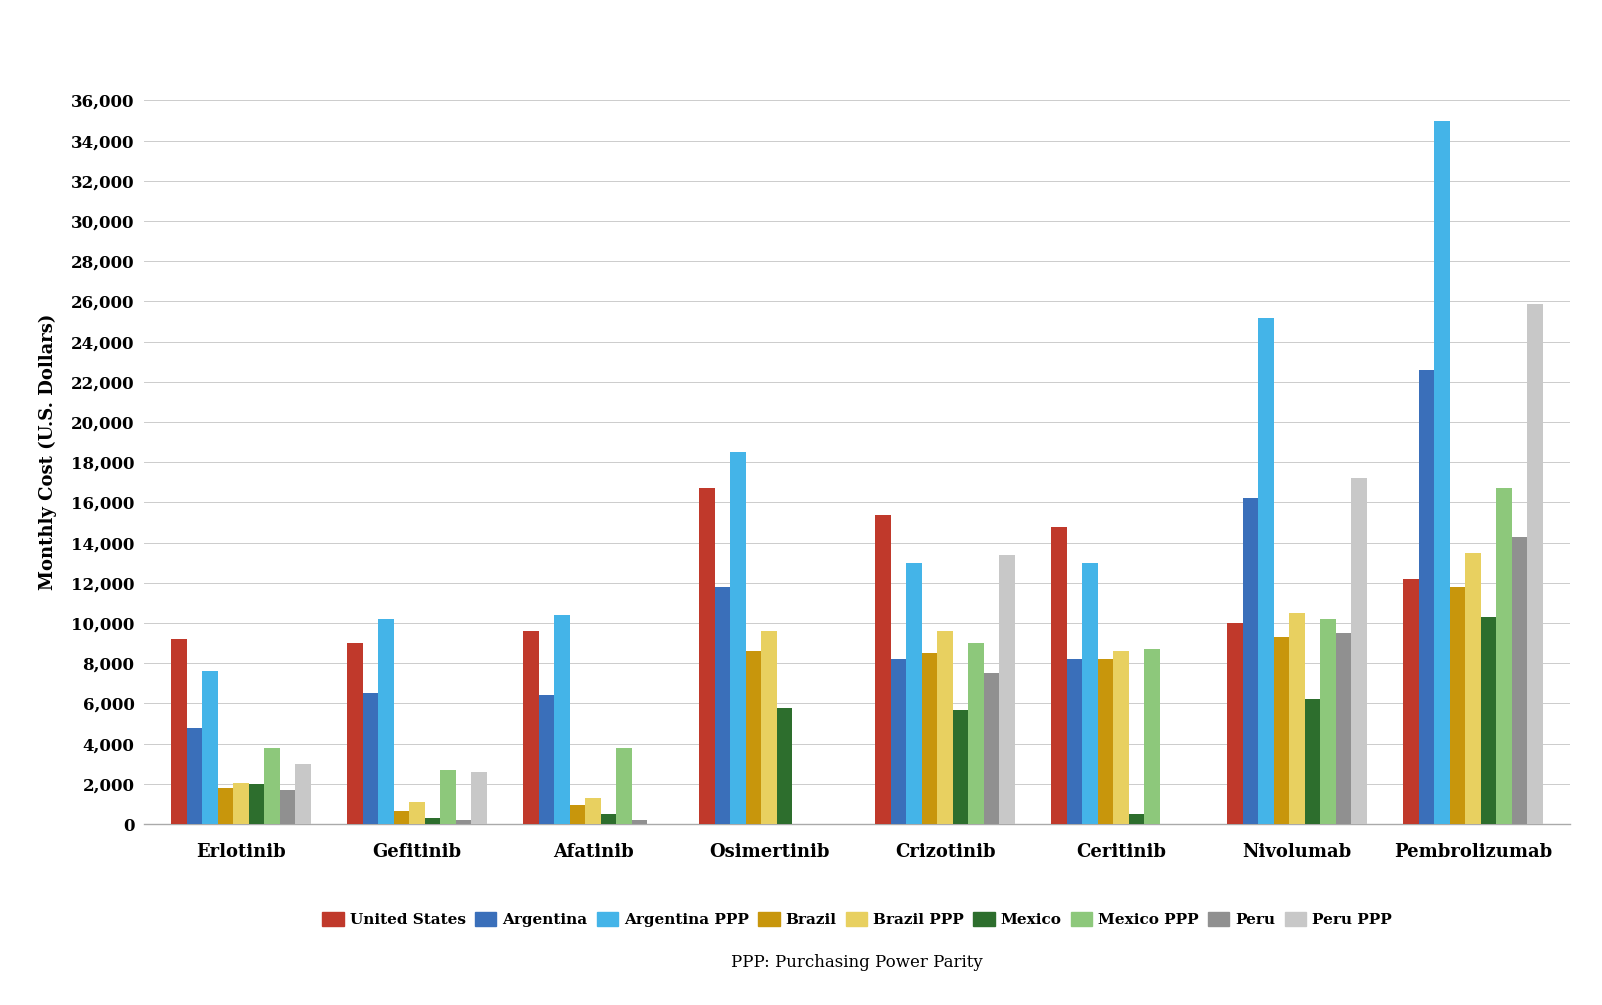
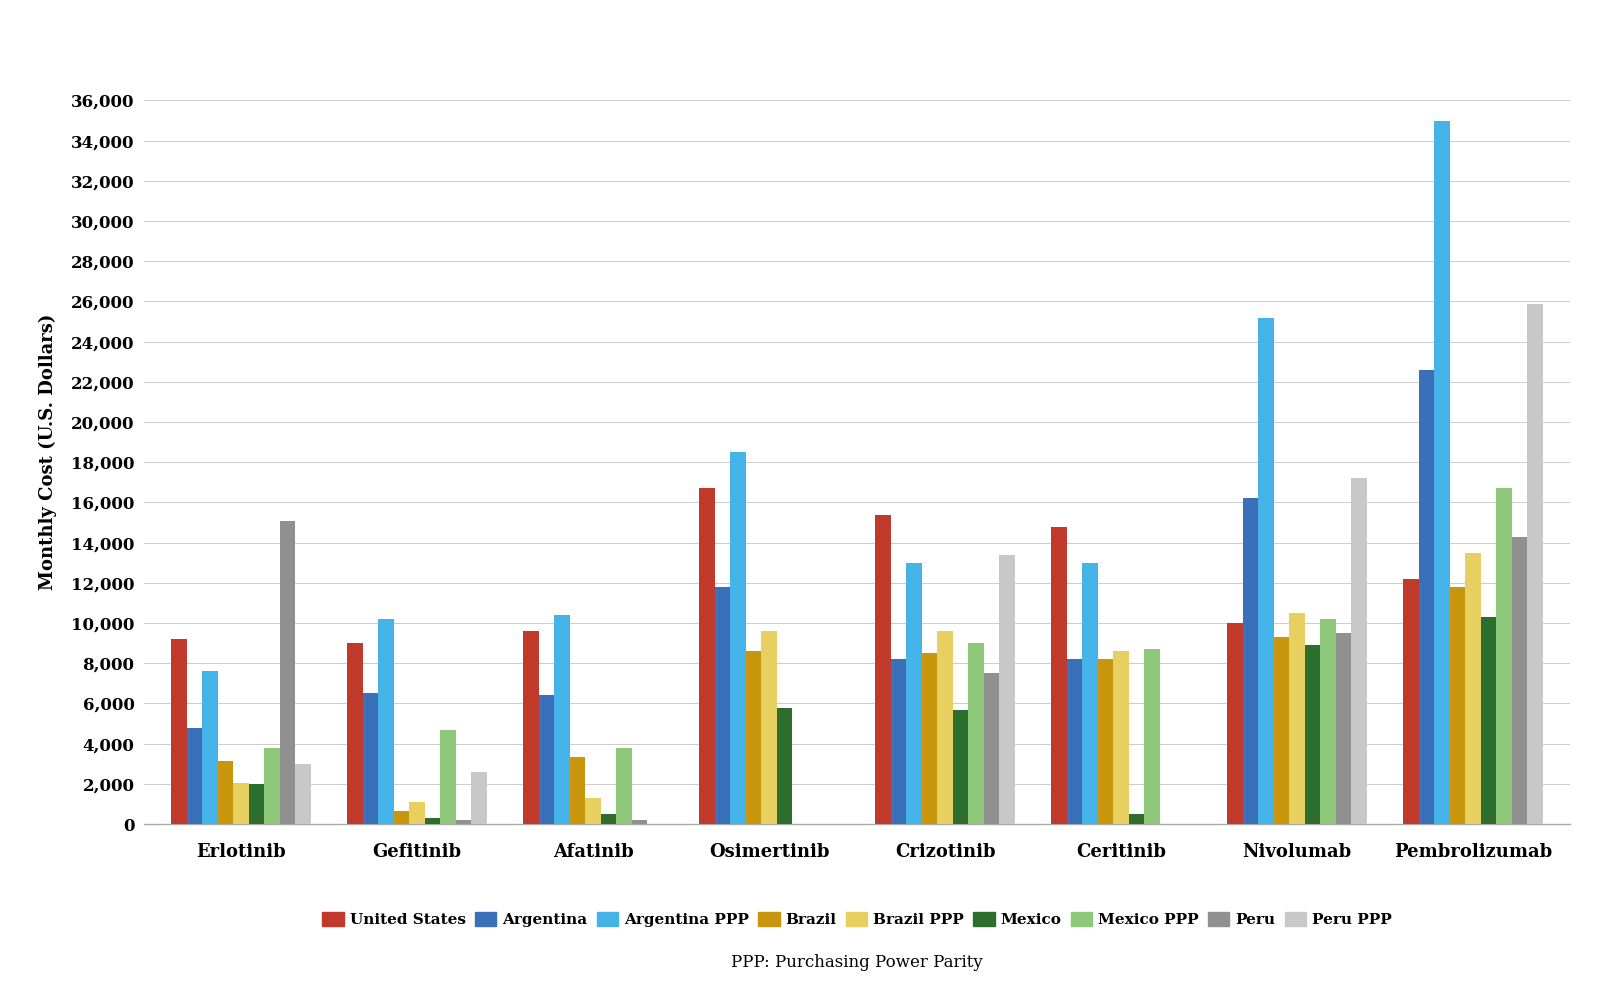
Brazil/Erlotinib: 1,800 -> 3,150
Peru/Erlotinib: 1,700 -> 15,100
Mexico PPP/Gefitinib: 2,700 -> 4,700
Brazil/Afatinib: 950 -> 3,350
Mexico/Nivolumab: 6,200 -> 8,900
